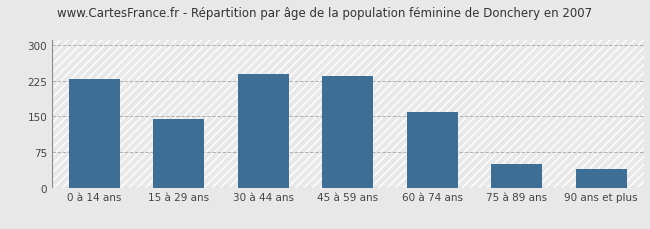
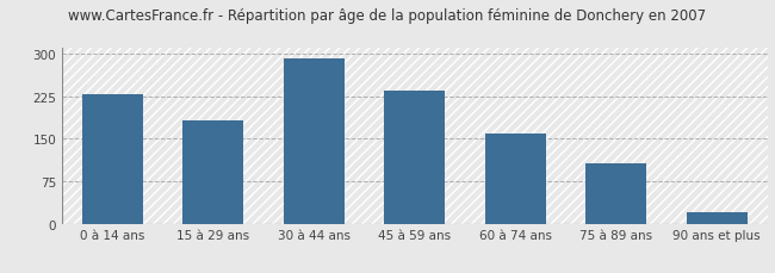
15 à 29 ans: 145 -> 183
30 à 44 ans: 240 -> 291
75 à 89 ans: 50 -> 107
90 ans et plus: 40 -> 20
